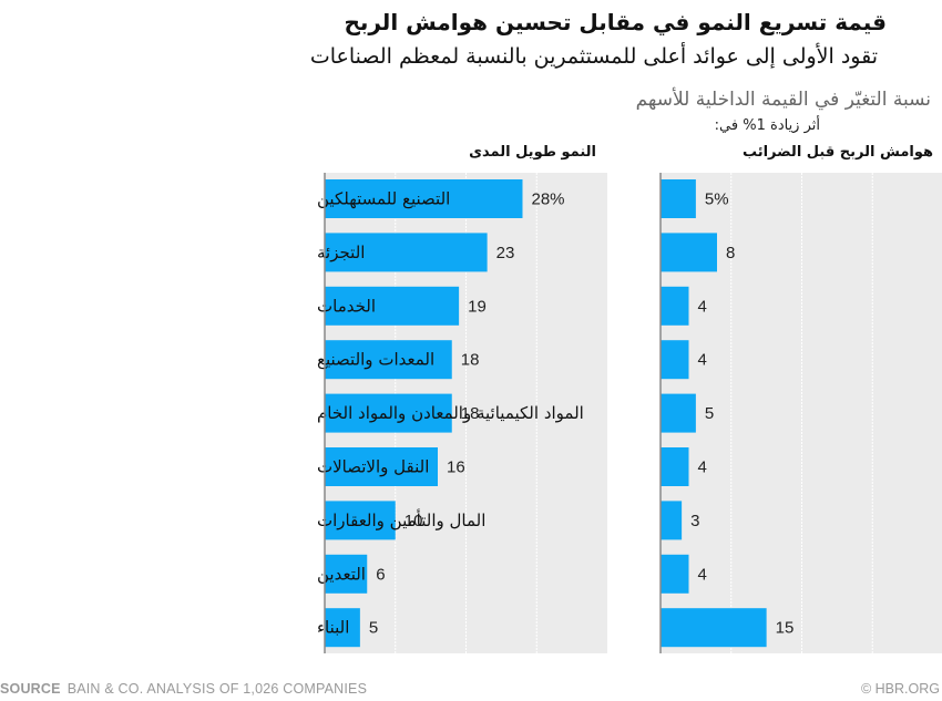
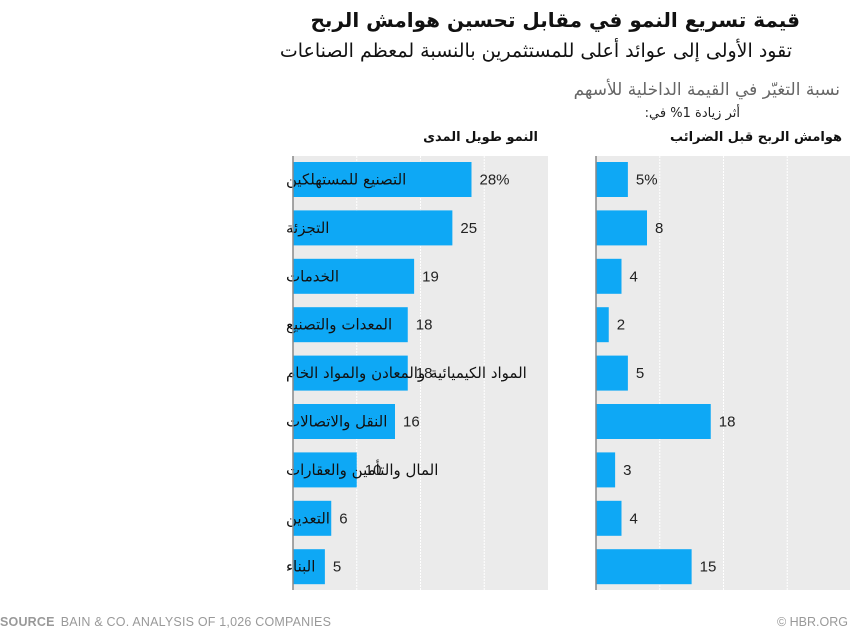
النمو طويل المدى/التجزئة: 23 -> 25
هوامش الربح قبل الضرائب/المعدات والتصنيع: 4 -> 2
هوامش الربح قبل الضرائب/النقل والاتصالات: 4 -> 18
